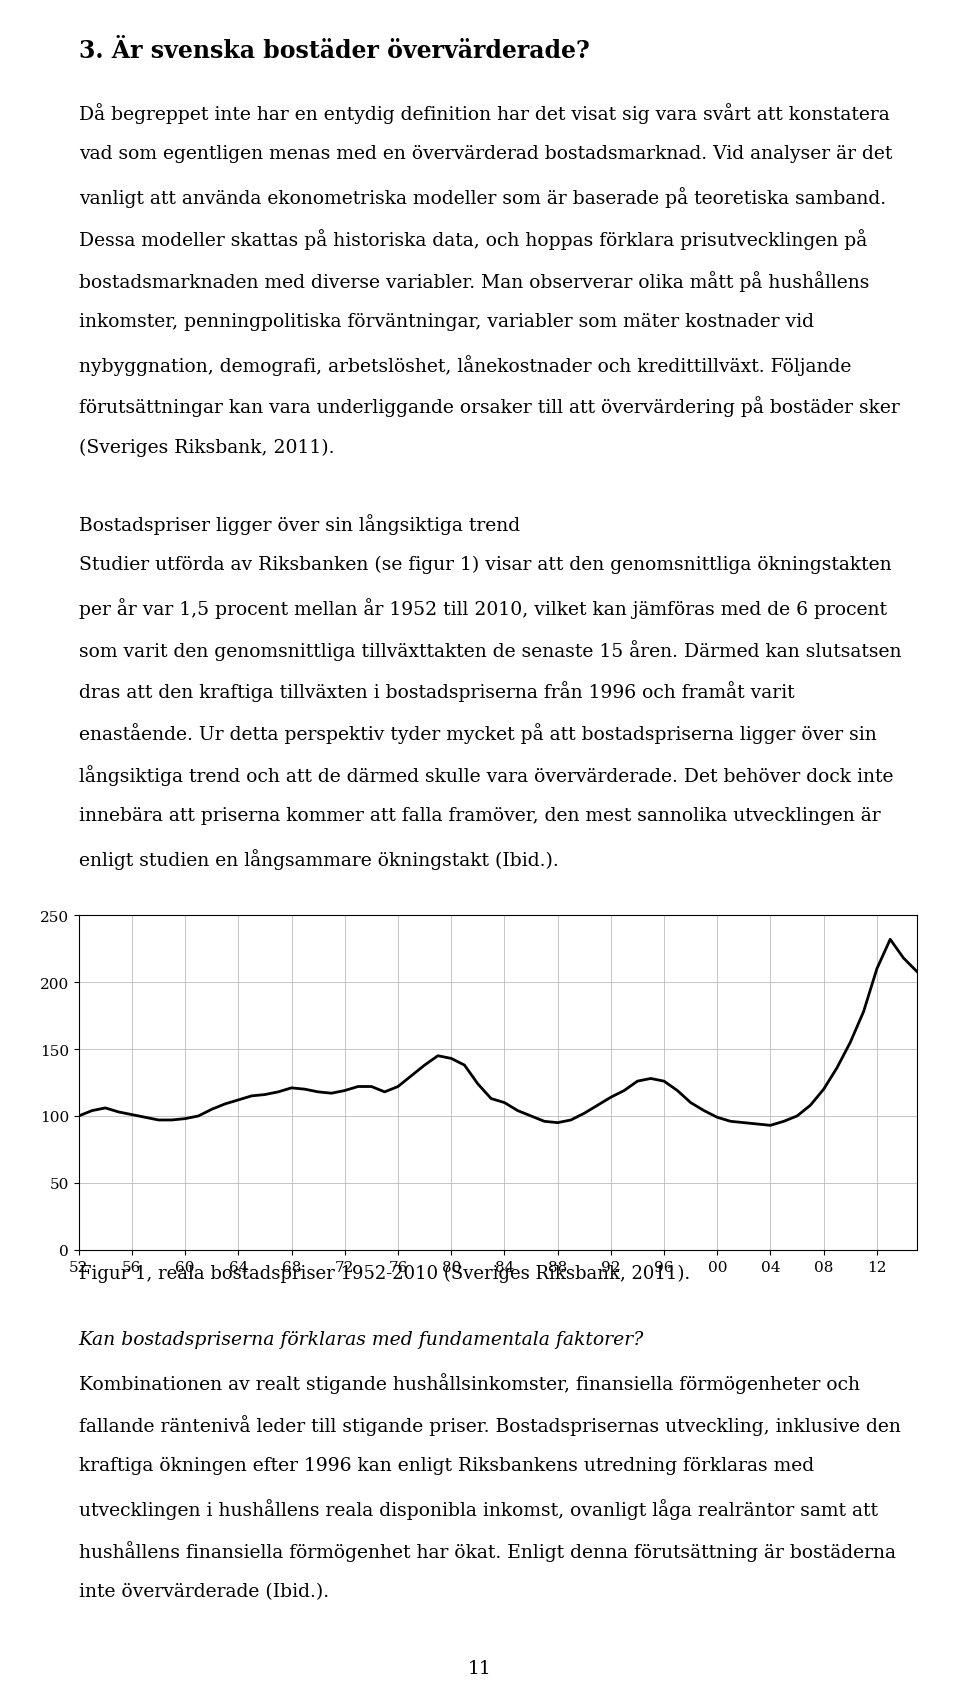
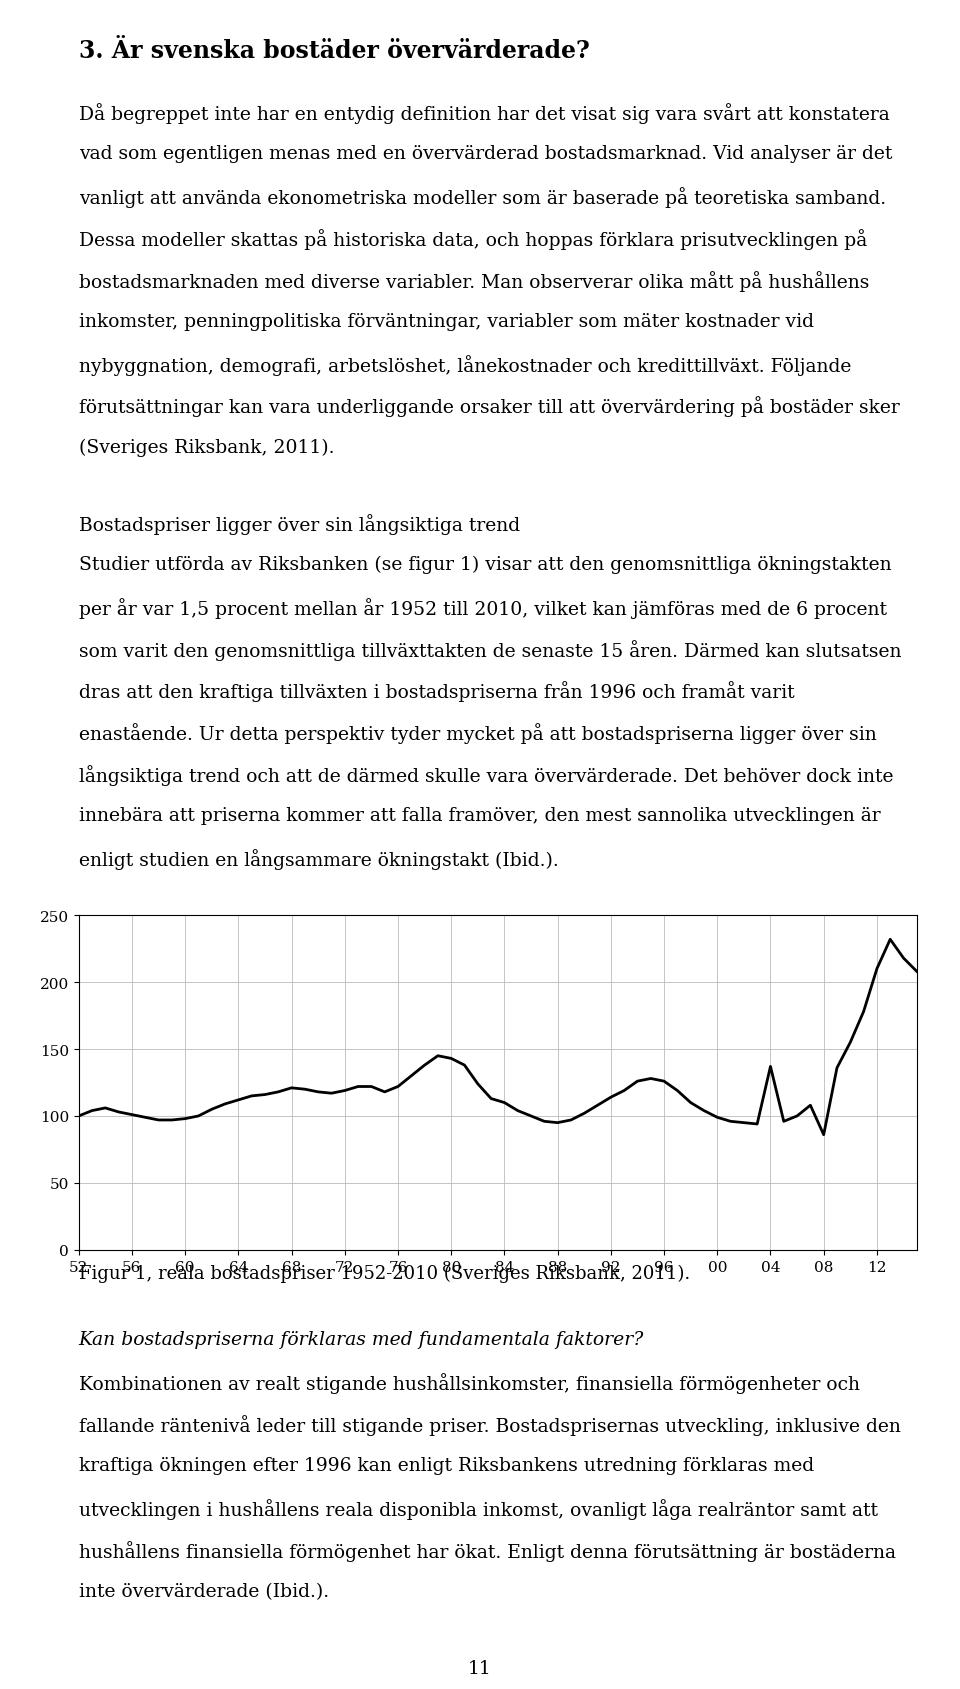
04: 93 -> 137
08: 120 -> 86
